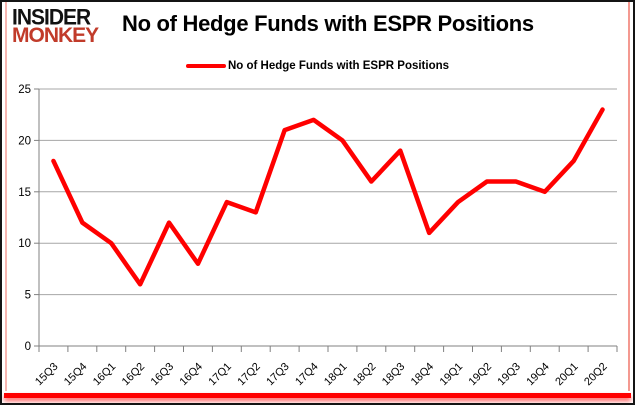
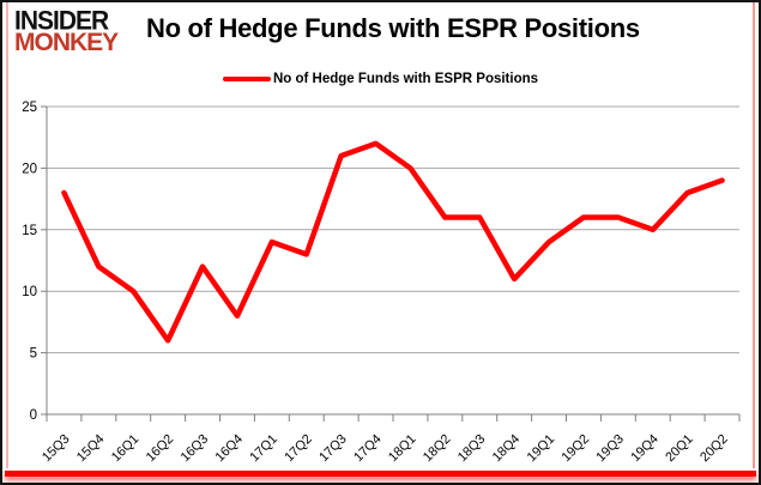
18Q3: 19 -> 16
20Q2: 23 -> 19
